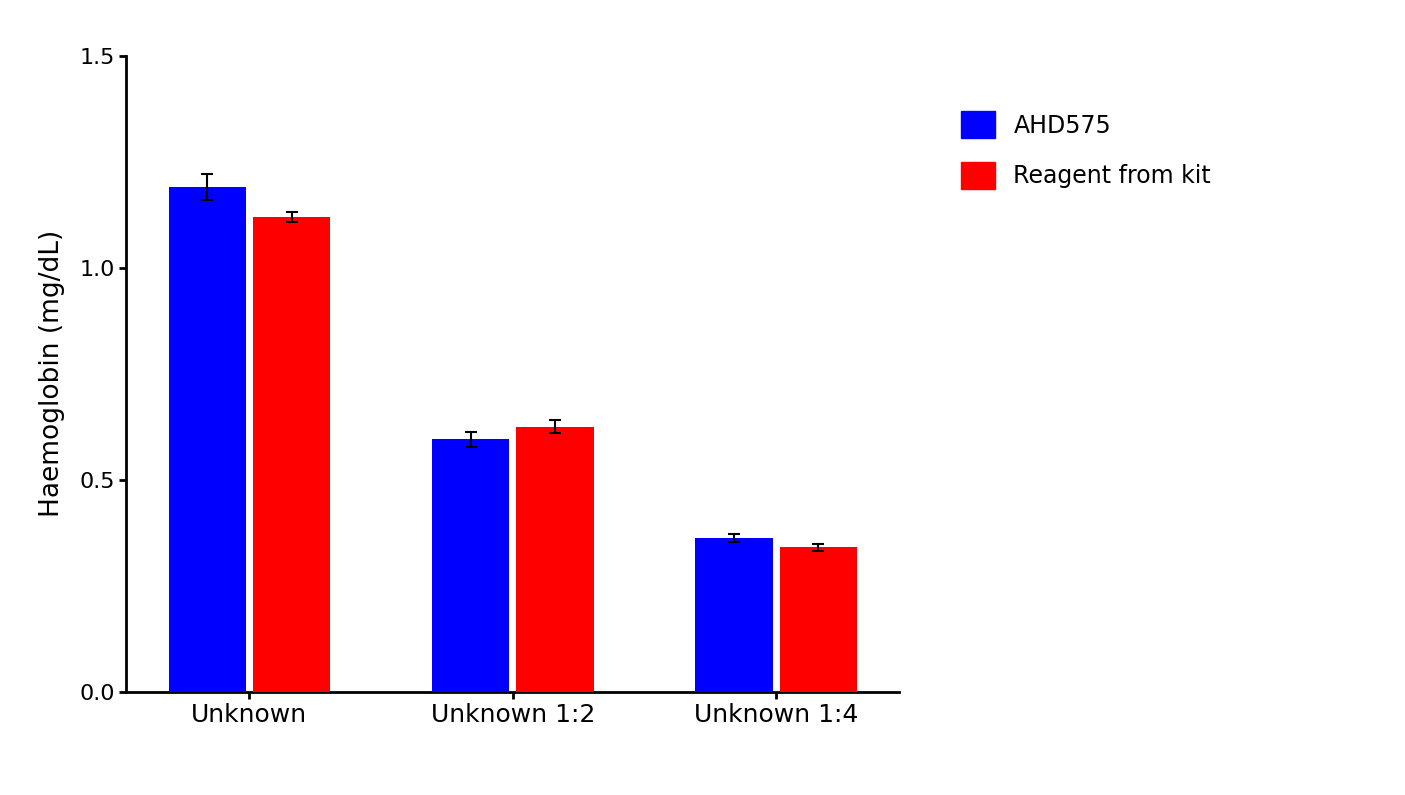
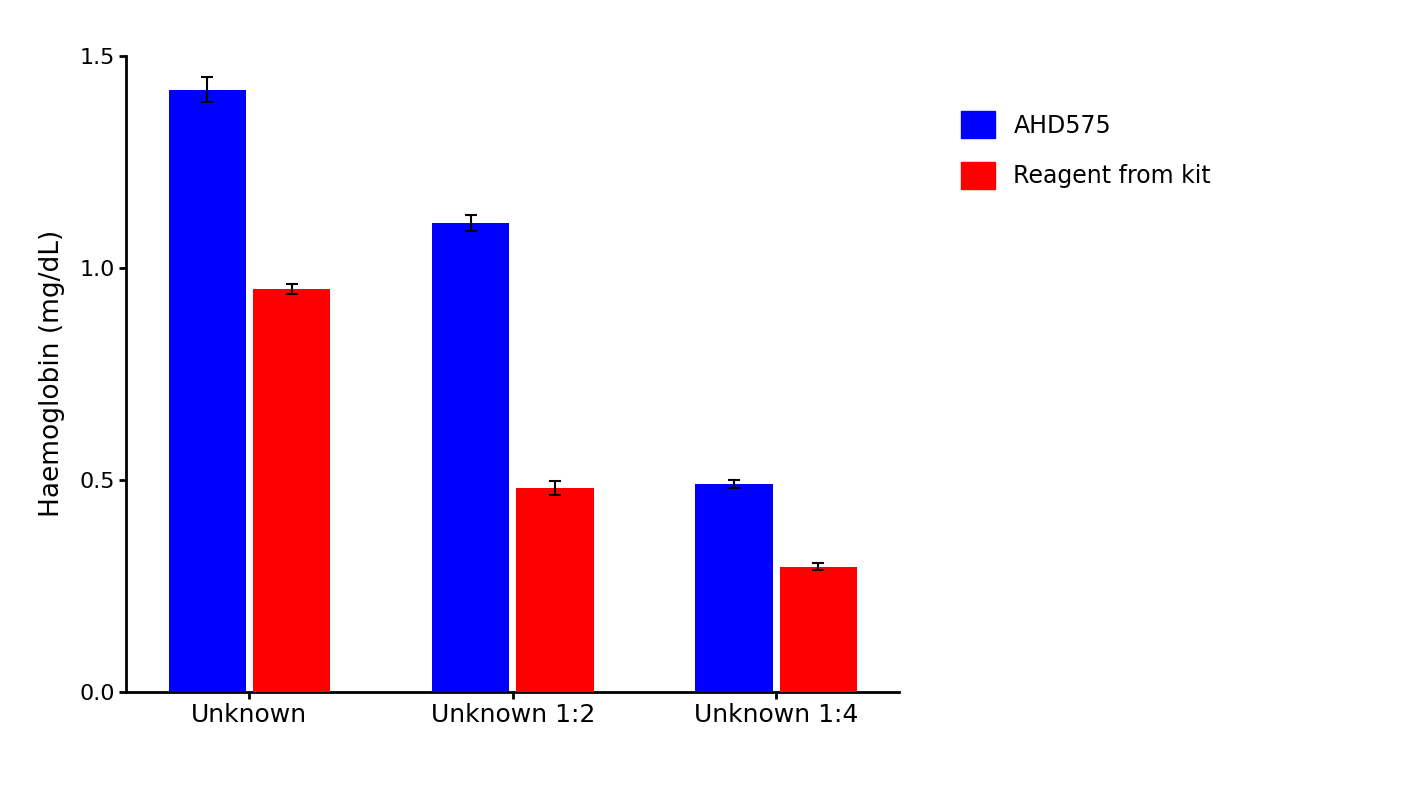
AHD575/Unknown: 1.190 -> 1.420
Reagent from kit/Unknown: 1.120 -> 0.950
AHD575/Unknown 1:2: 0.595 -> 1.105
Reagent from kit/Unknown 1:2: 0.625 -> 0.480
AHD575/Unknown 1:4: 0.362 -> 0.490
Reagent from kit/Unknown 1:4: 0.340 -> 0.295
